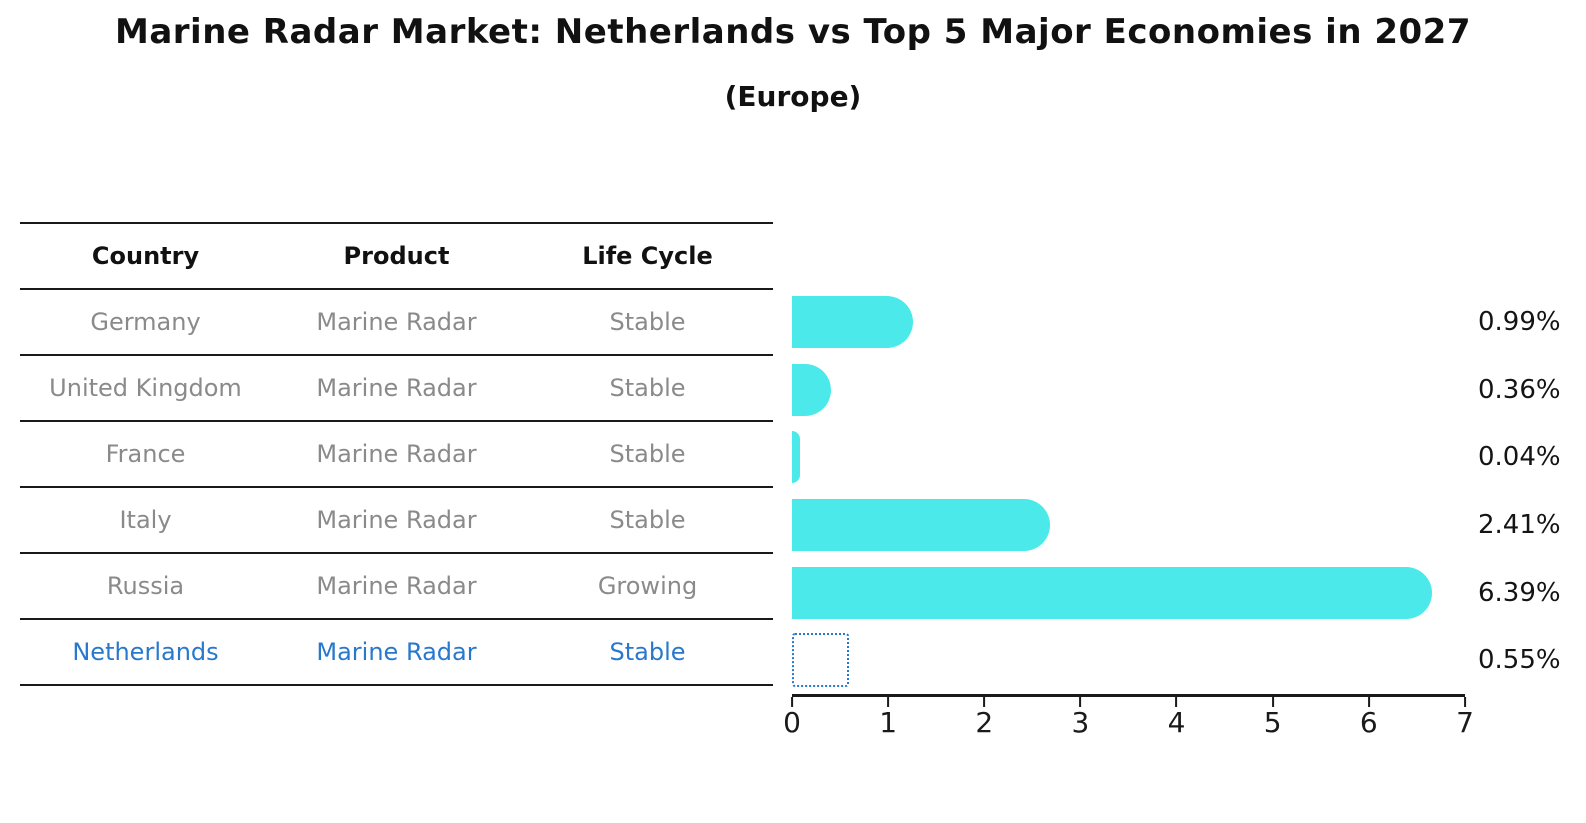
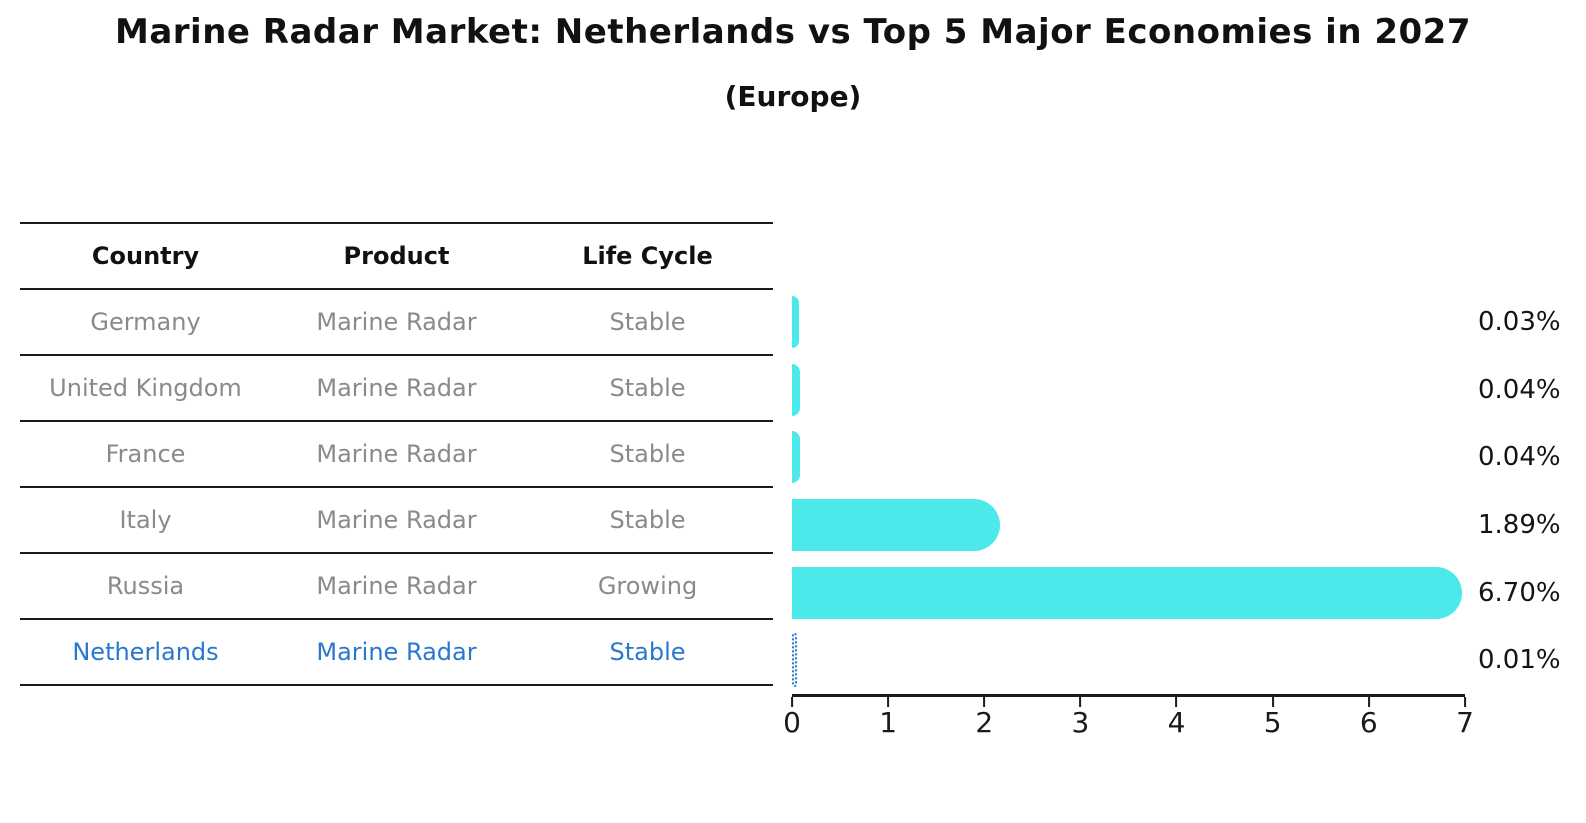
Germany: 0.99% -> 0.03%
United Kingdom: 0.36% -> 0.04%
Italy: 2.41% -> 1.89%
Russia: 6.39% -> 6.70%
Netherlands: 0.55% -> 0.01%
